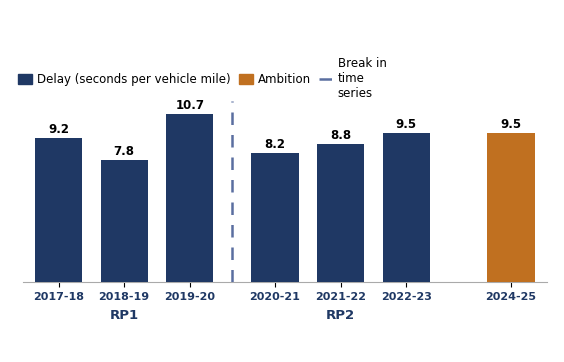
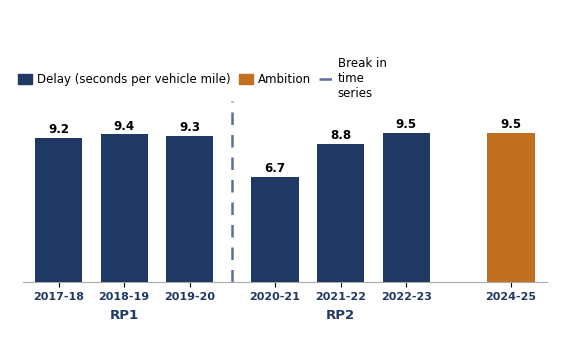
2018-19: 7.8 -> 9.4
2019-20: 10.7 -> 9.3
2020-21: 8.2 -> 6.7
